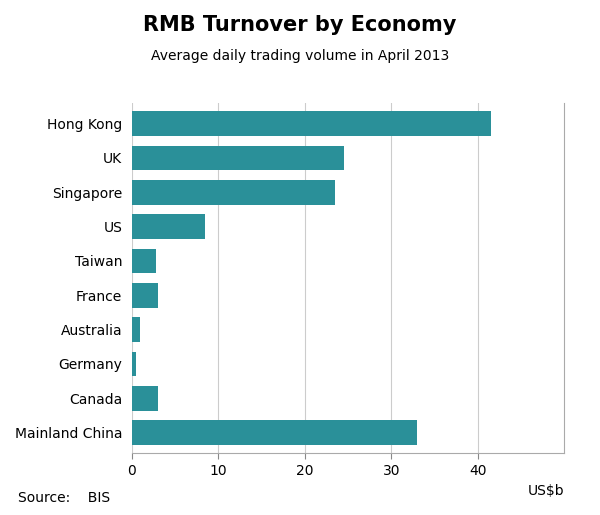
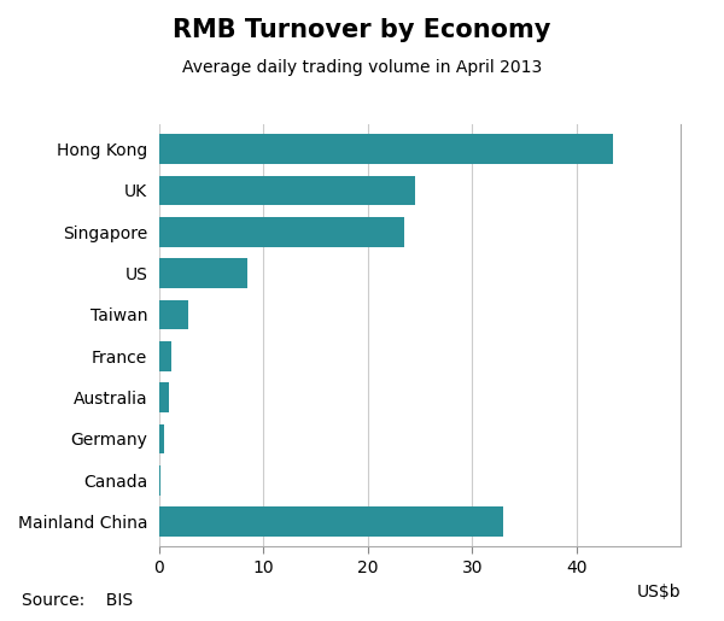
Hong Kong: 41.6 -> 43.5
France: 3.0 -> 1.1
Canada: 3.0 -> 0.1
